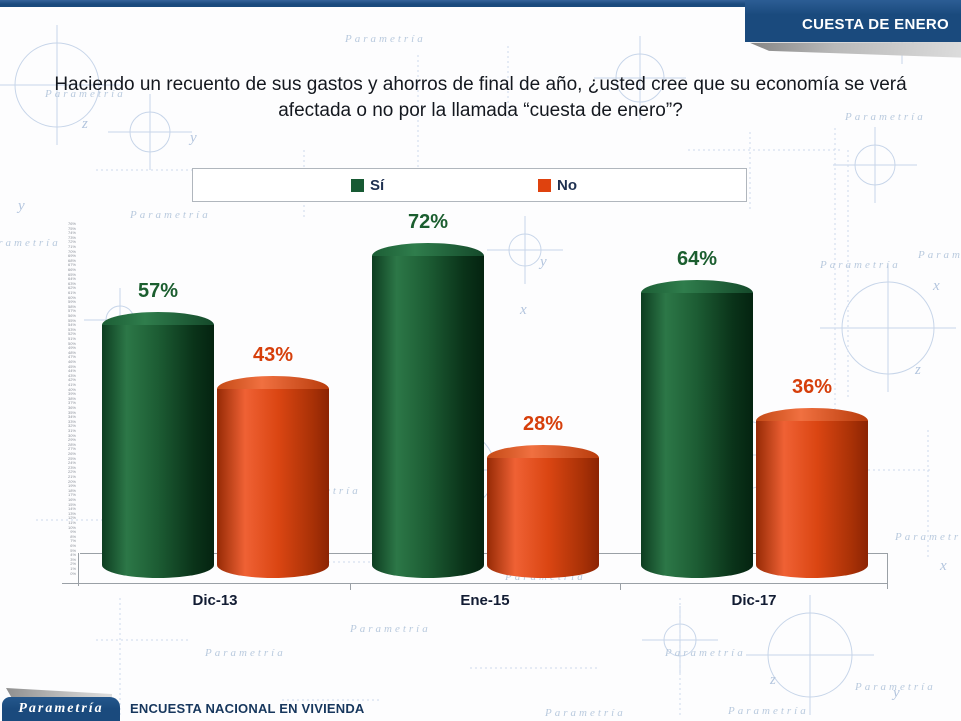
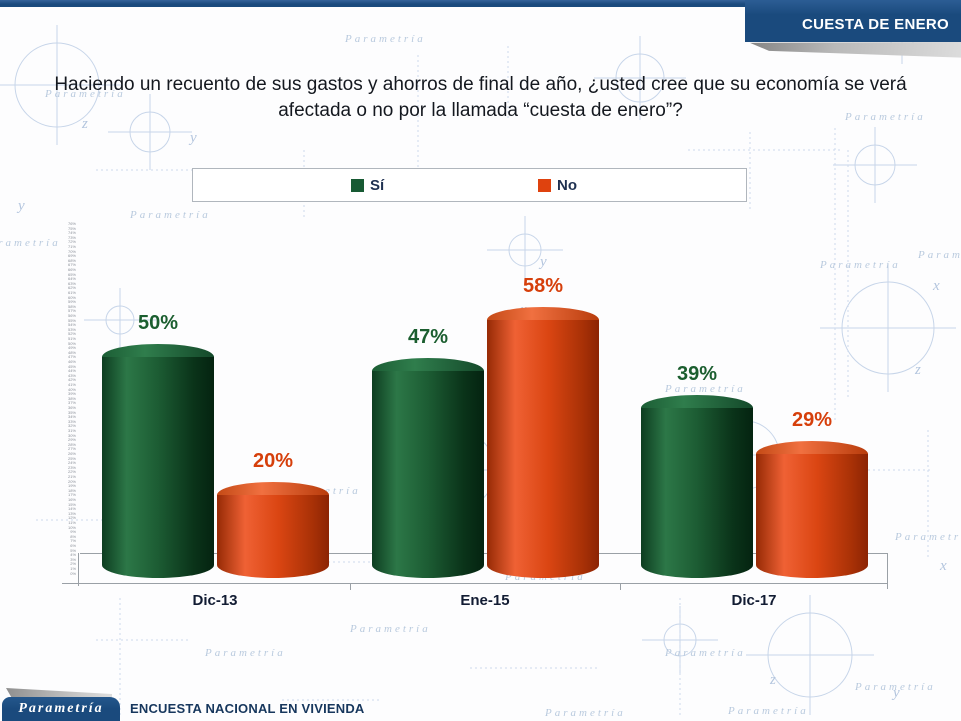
Sí/Dic-13: 57% -> 50%
No/Dic-13: 43% -> 20%
Sí/Ene-15: 72% -> 47%
No/Ene-15: 28% -> 58%
Sí/Dic-17: 64% -> 39%
No/Dic-17: 36% -> 29%
